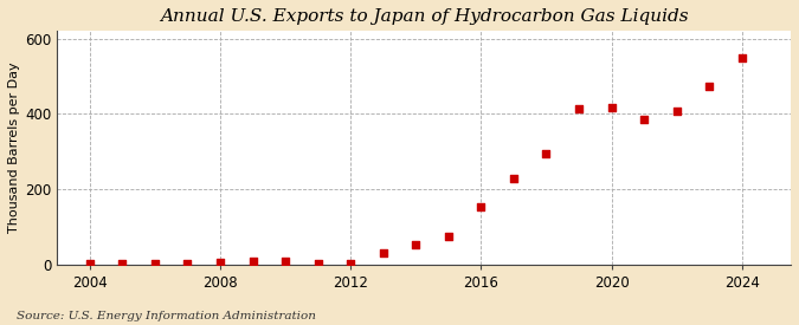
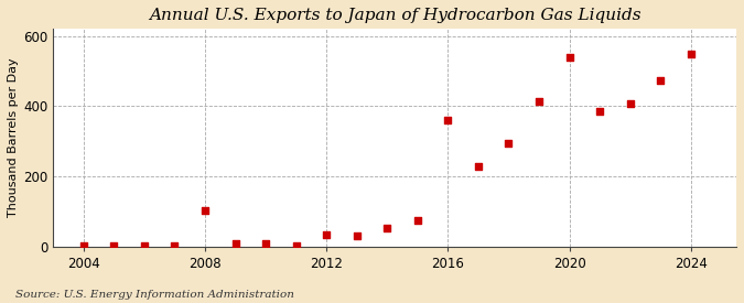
2008: 5 -> 105
2012: 2 -> 35
2016: 155 -> 360
2020: 418 -> 540
